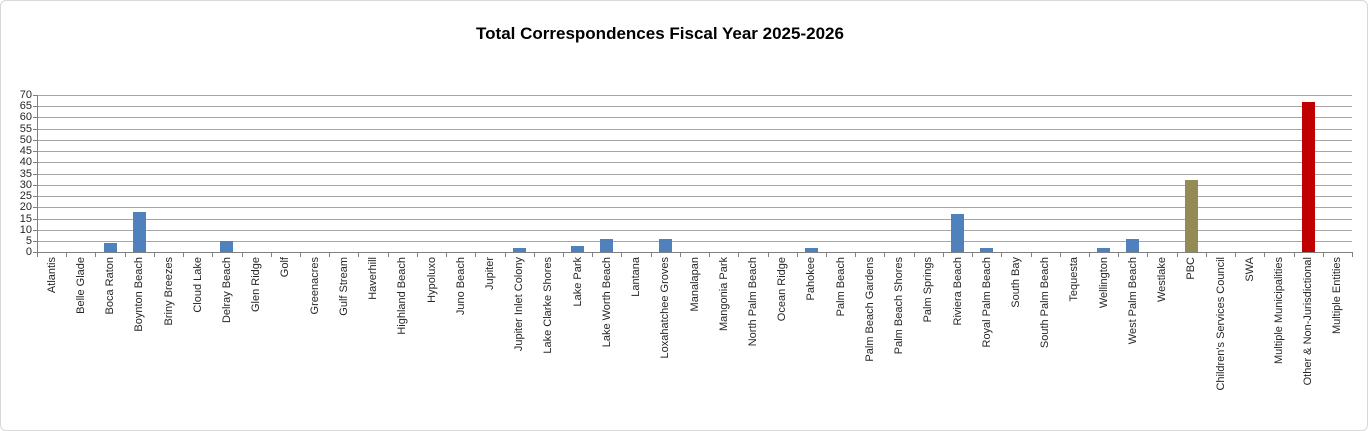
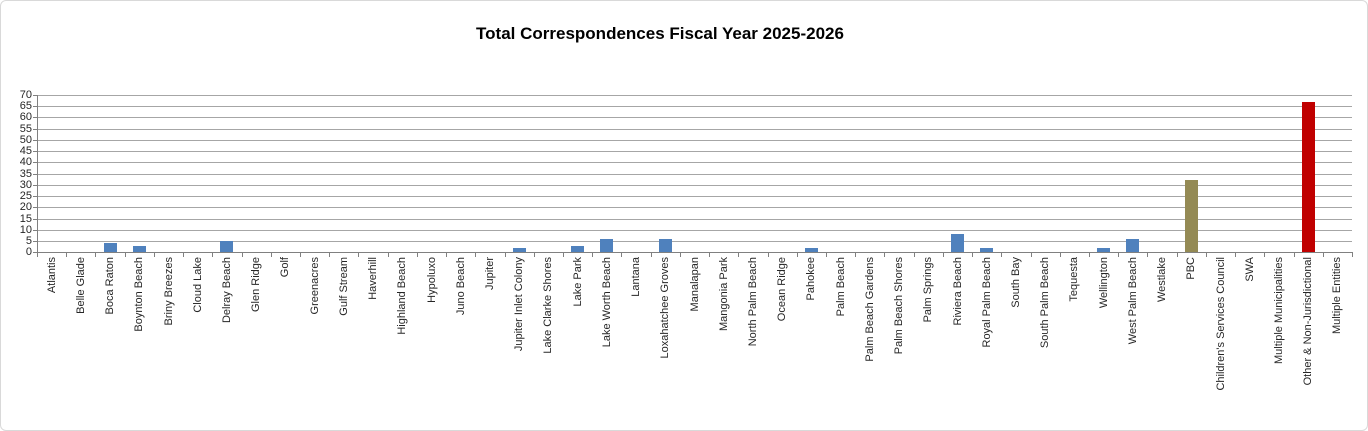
Boynton Beach: 18 -> 3
Riviera Beach: 17 -> 8
